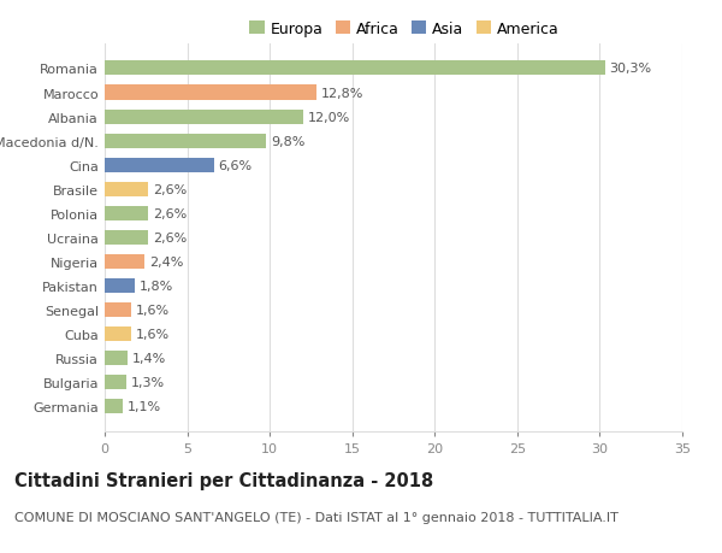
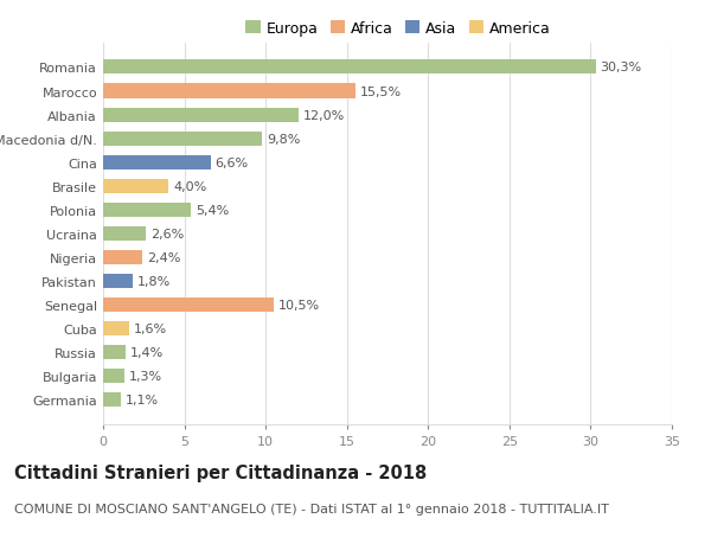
Marocco: 12,8% -> 15,5%
Brasile: 2,6% -> 4,0%
Polonia: 2,6% -> 5,4%
Senegal: 1,6% -> 10,5%
